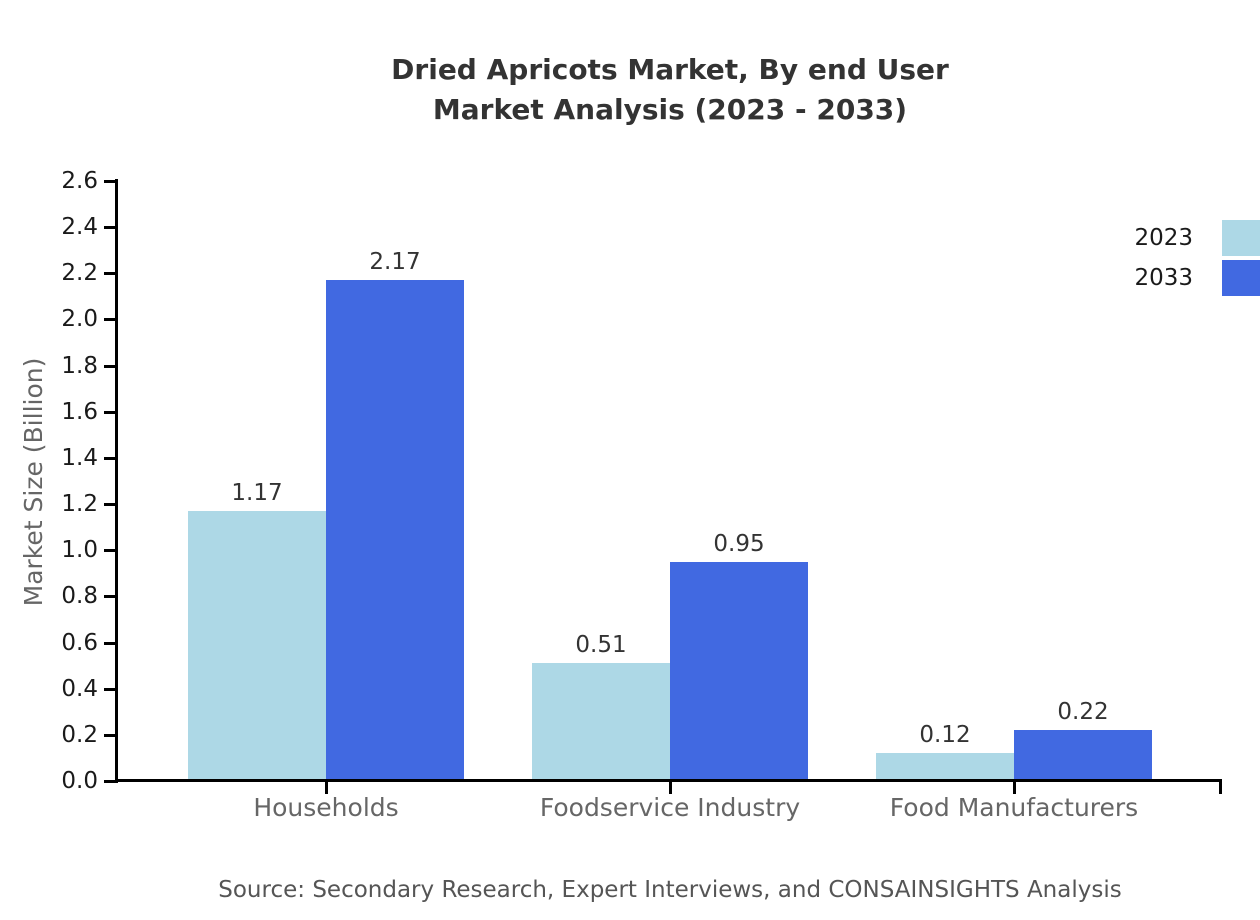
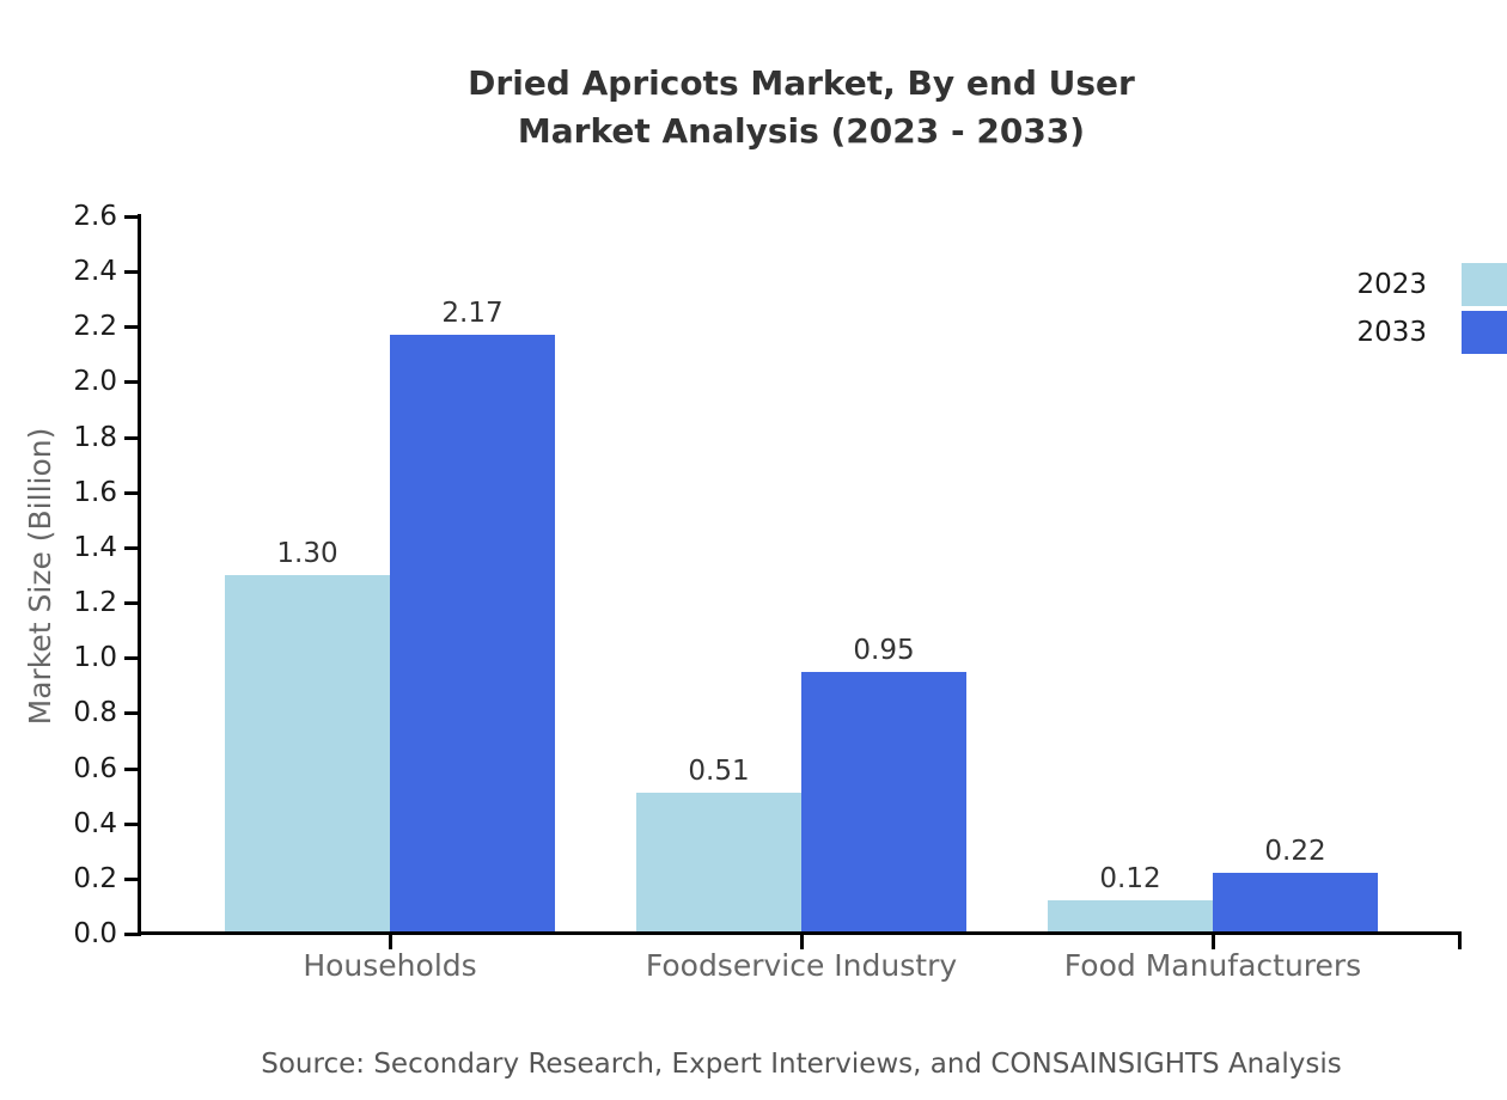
2023/Households: 1.17 -> 1.30
